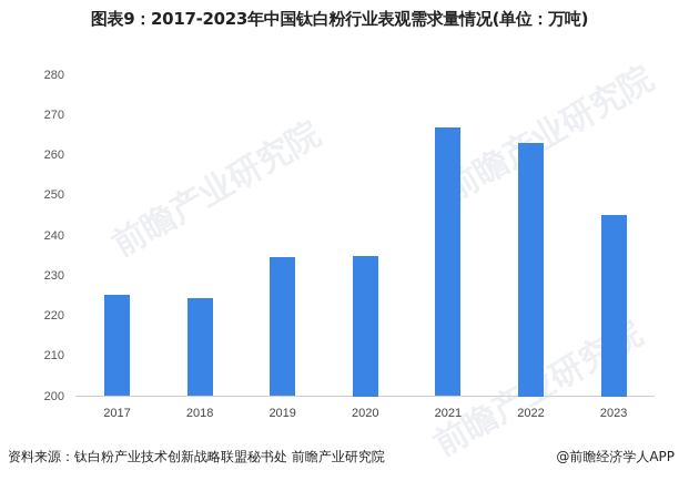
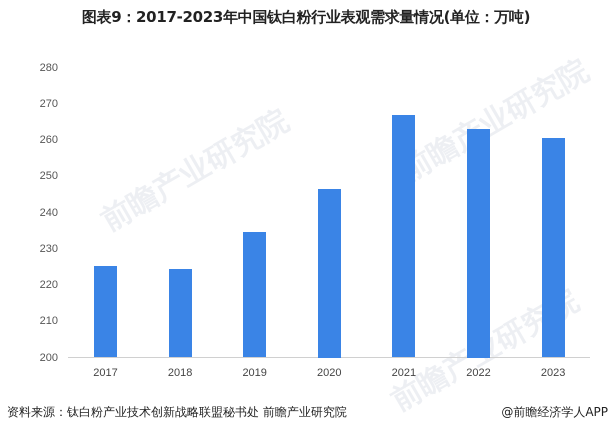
2020: 235 -> 246
2023: 245 -> 261
